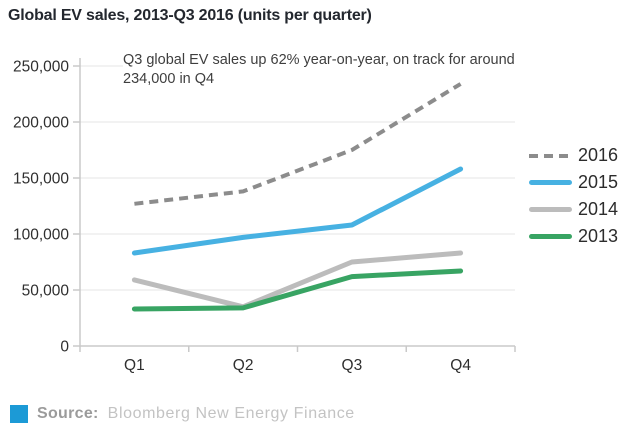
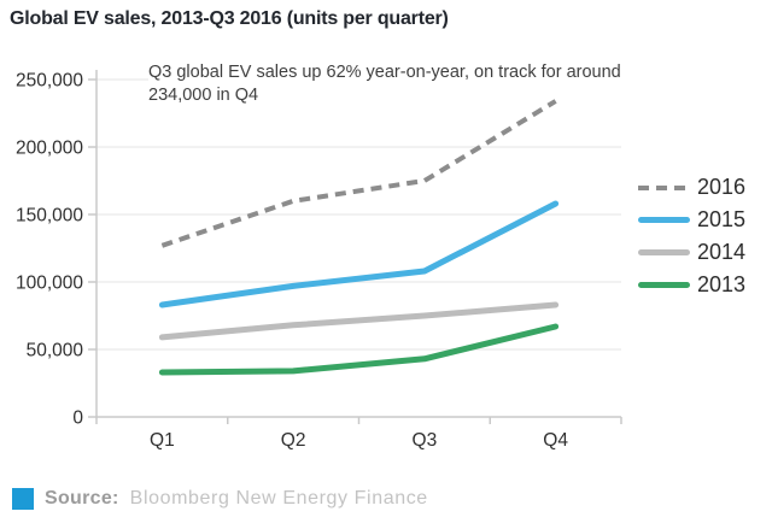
2016/Q2: 138000 -> 160000
2014/Q2: 35000 -> 68000
2013/Q3: 62000 -> 43000
